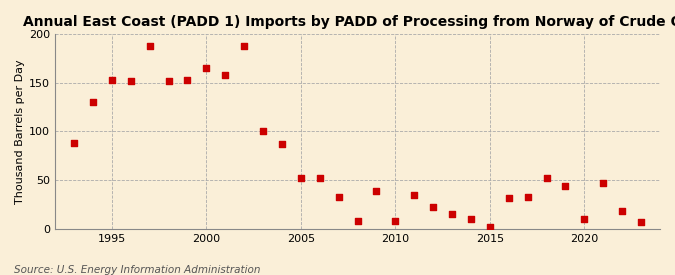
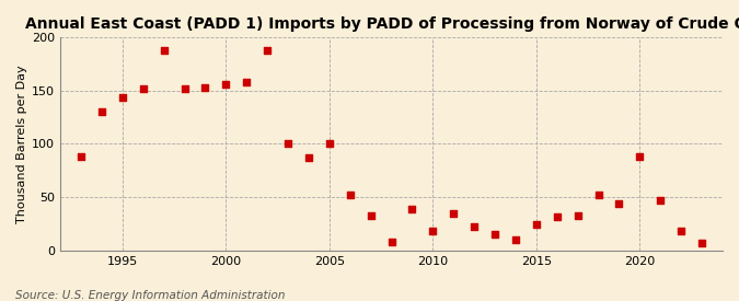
1995: 153 -> 144
2000: 165 -> 156
2005: 52 -> 100
2010: 8 -> 18
2015: 2 -> 24
2020: 10 -> 88
